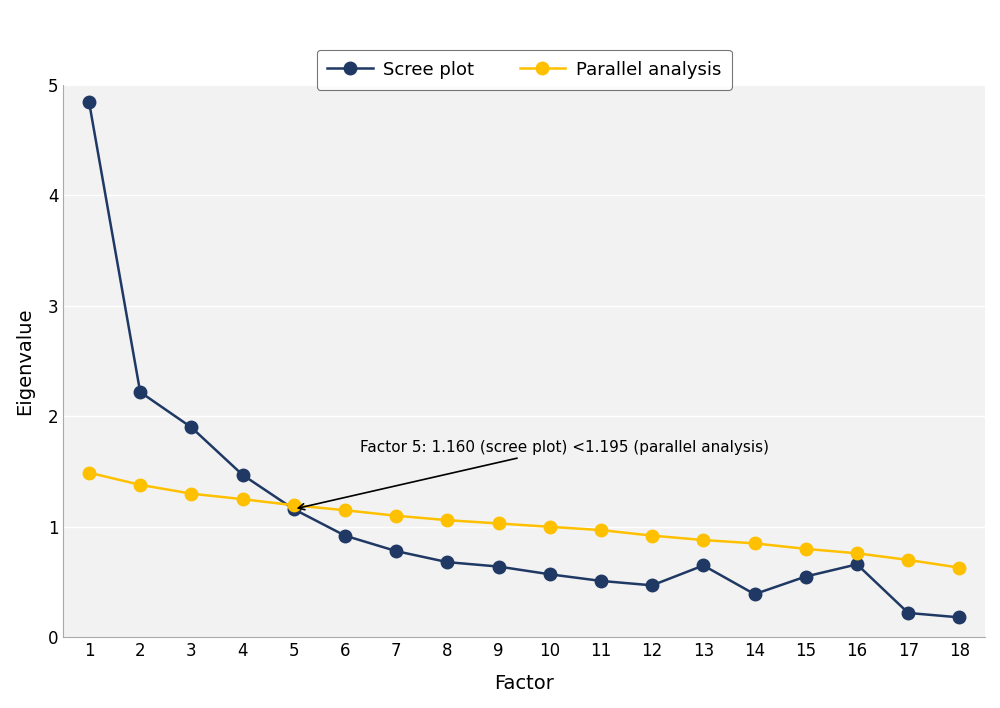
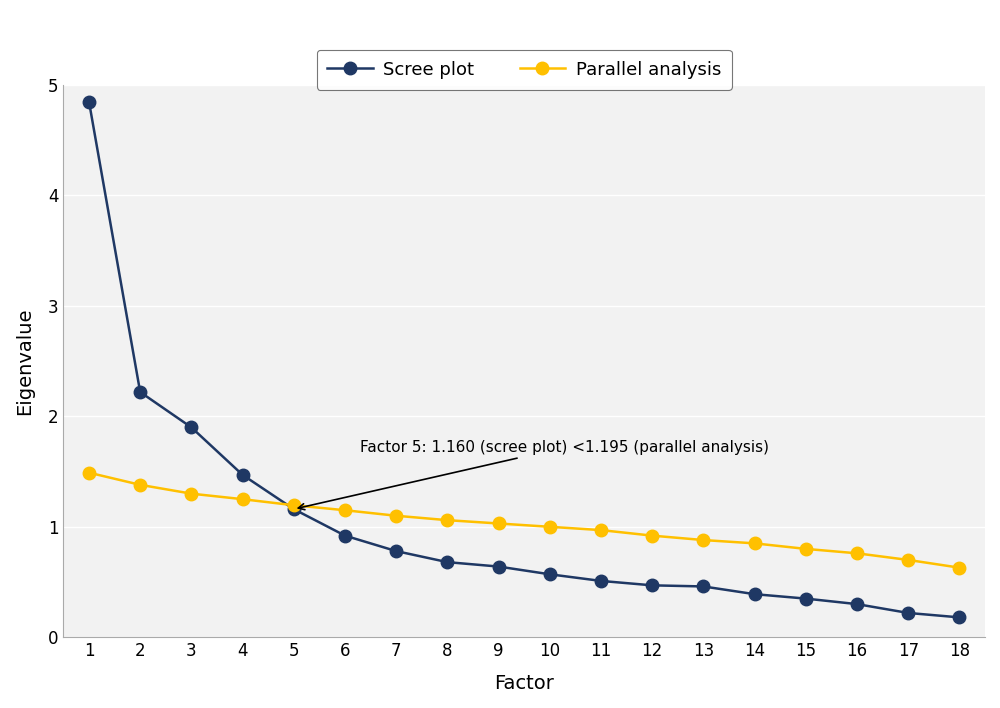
Scree plot/13: 0.65 -> 0.46
Scree plot/15: 0.55 -> 0.35
Scree plot/16: 0.66 -> 0.30
